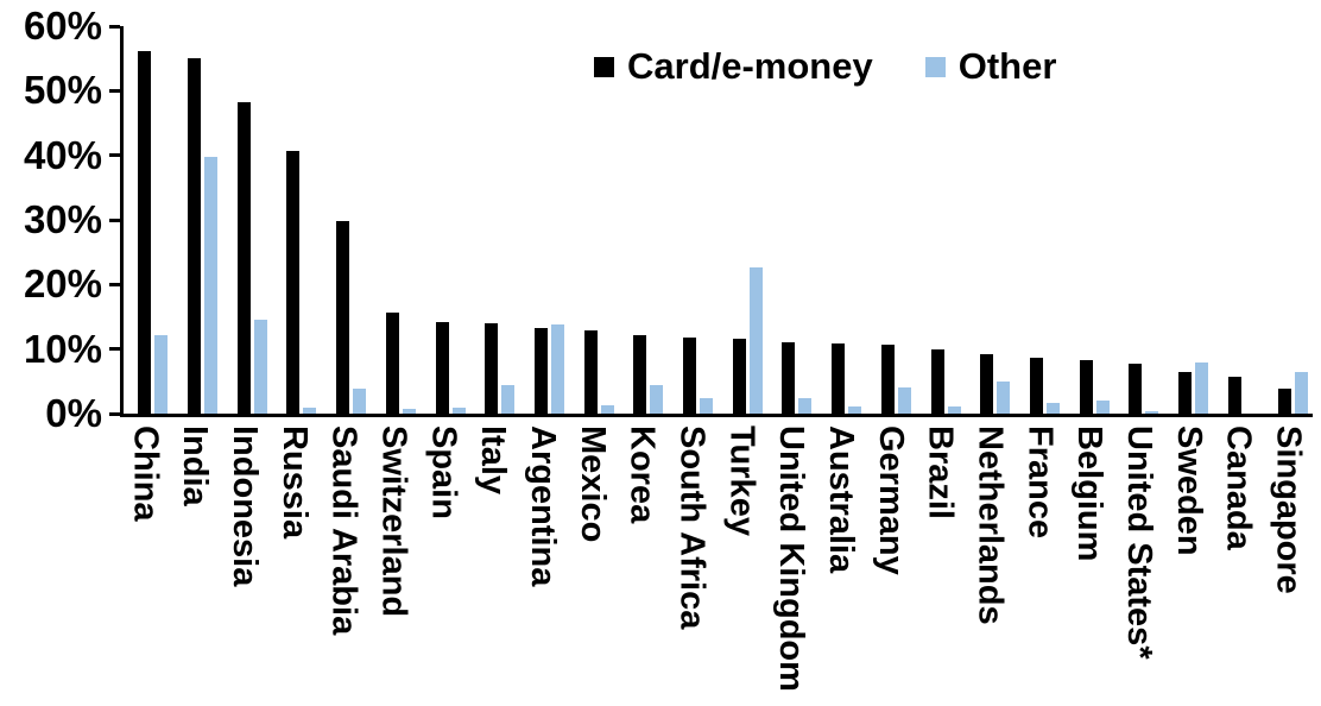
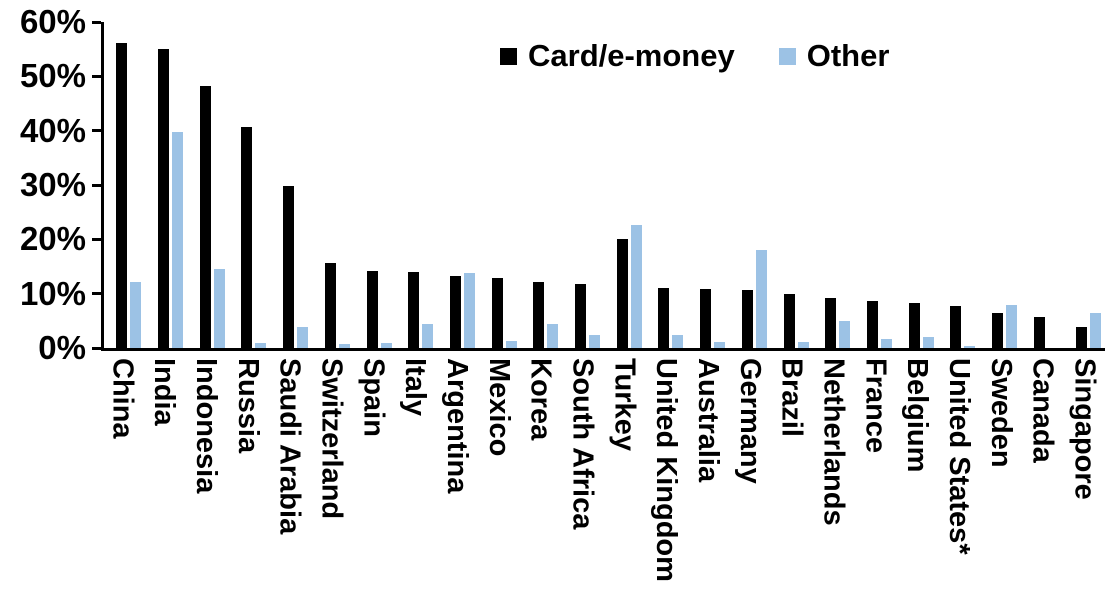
Card/e-money/Turkey: 12% -> 20%
Other/Germany: 4% -> 18%
